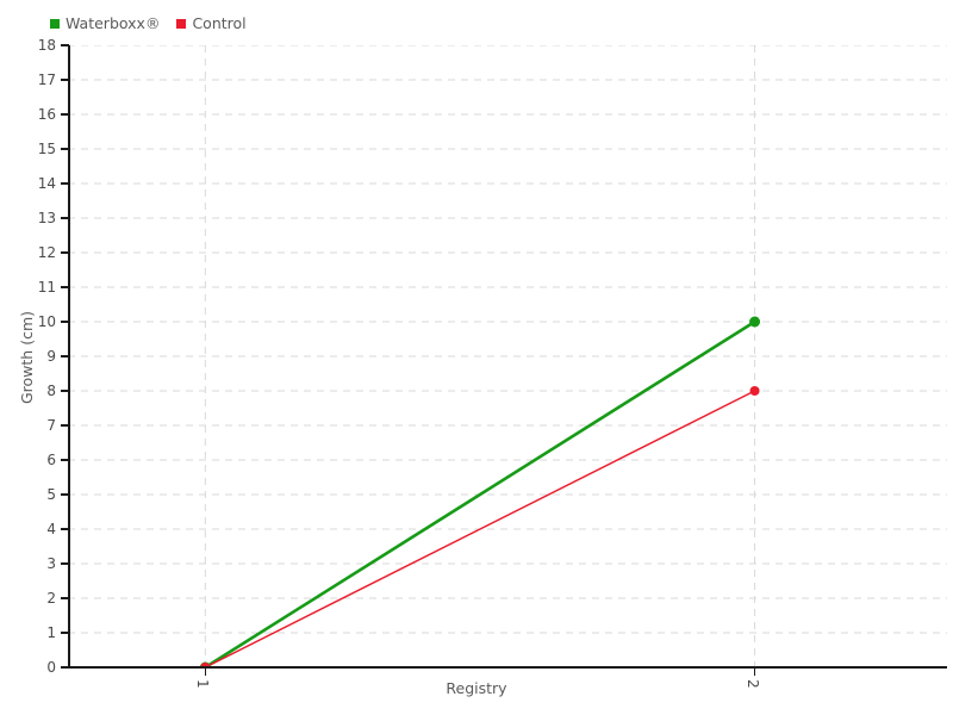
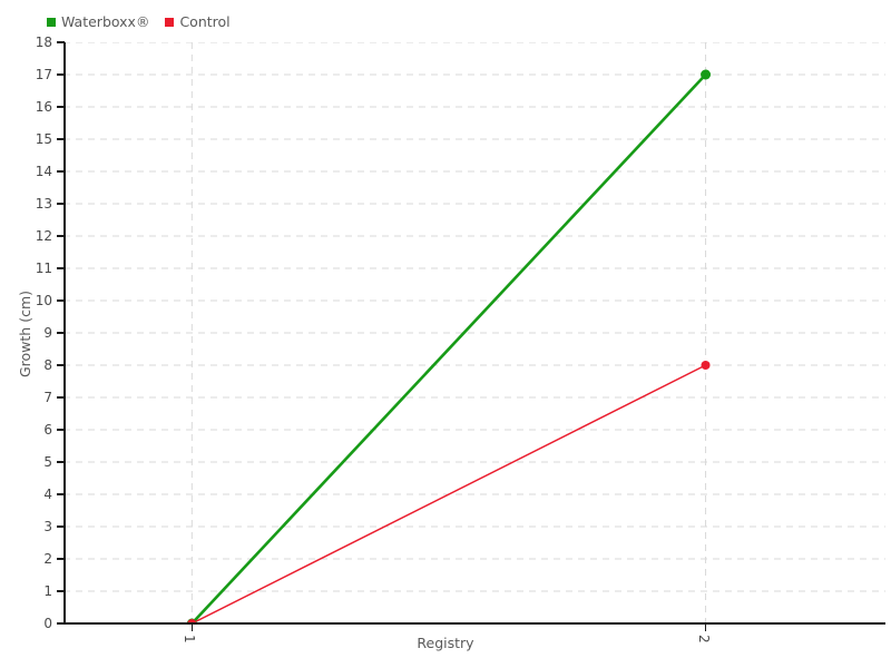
Waterboxx®/2: 10 -> 17
